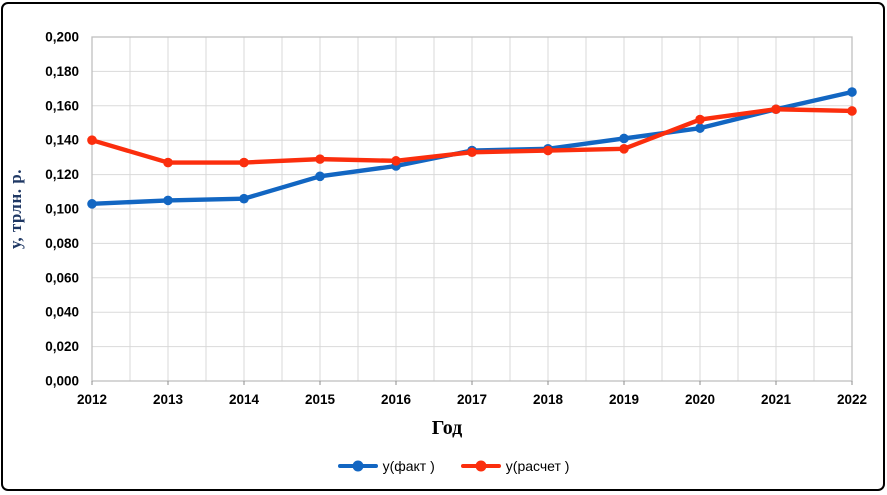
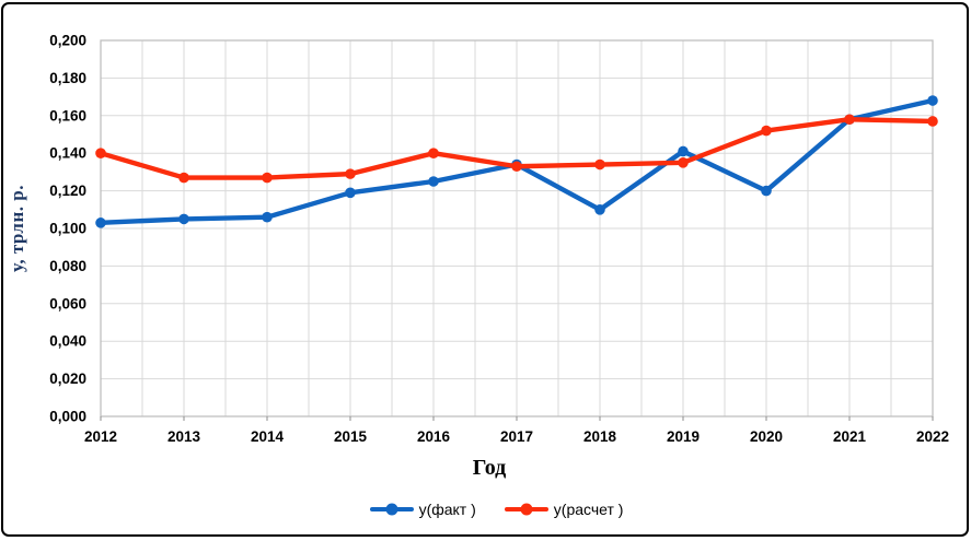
у(расчет )/2016: 0,13 -> 0,14
у(факт )/2018: 0,14 -> 0,11
у(факт )/2020: 0,15 -> 0,12
